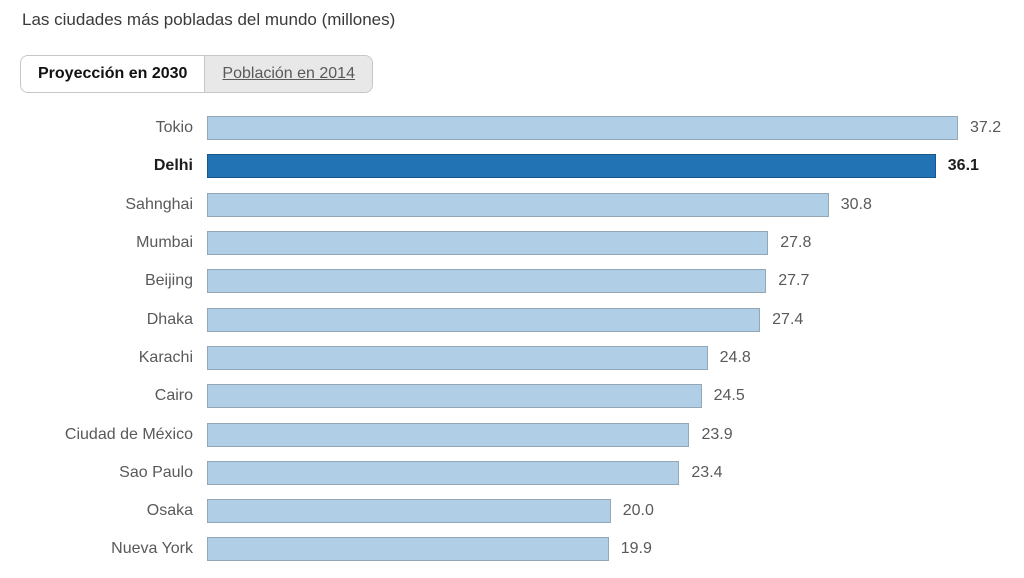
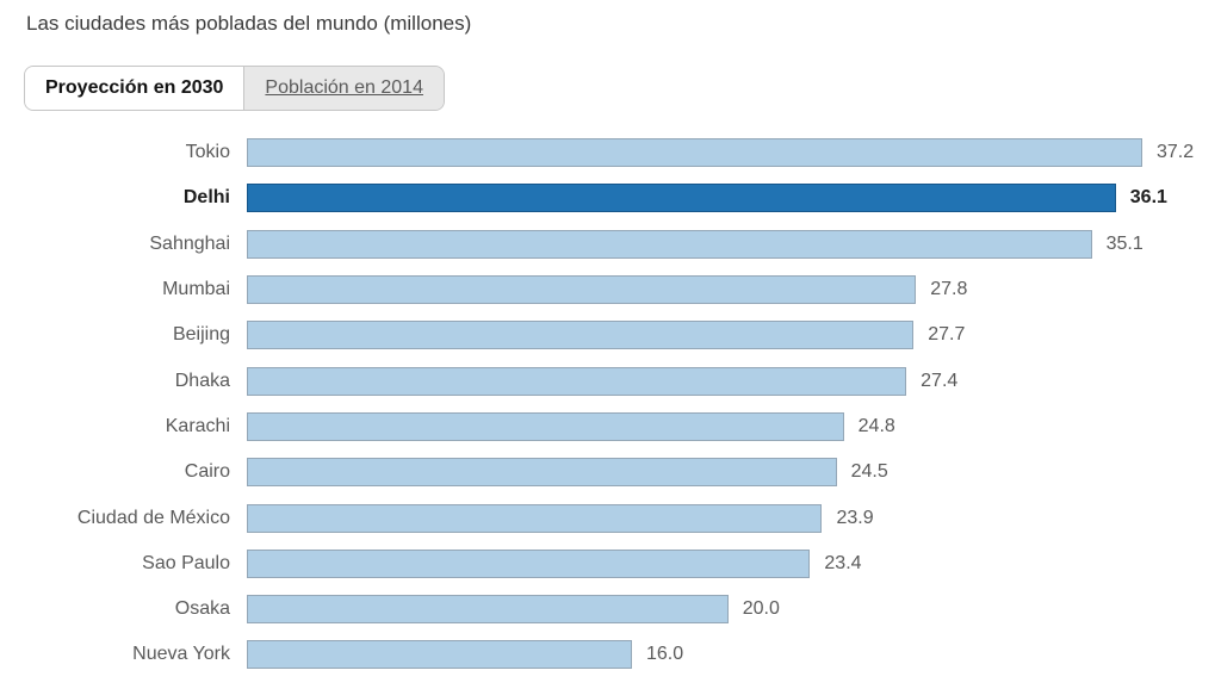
Sahnghai: 30.8 -> 35.1
Nueva York: 19.9 -> 16.0
